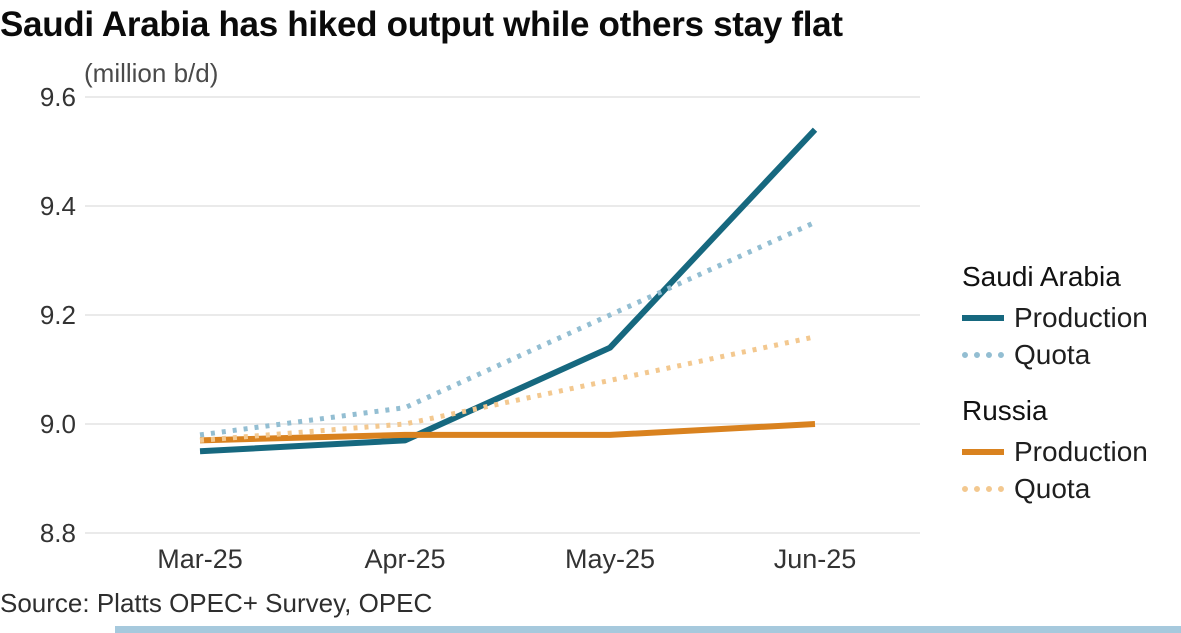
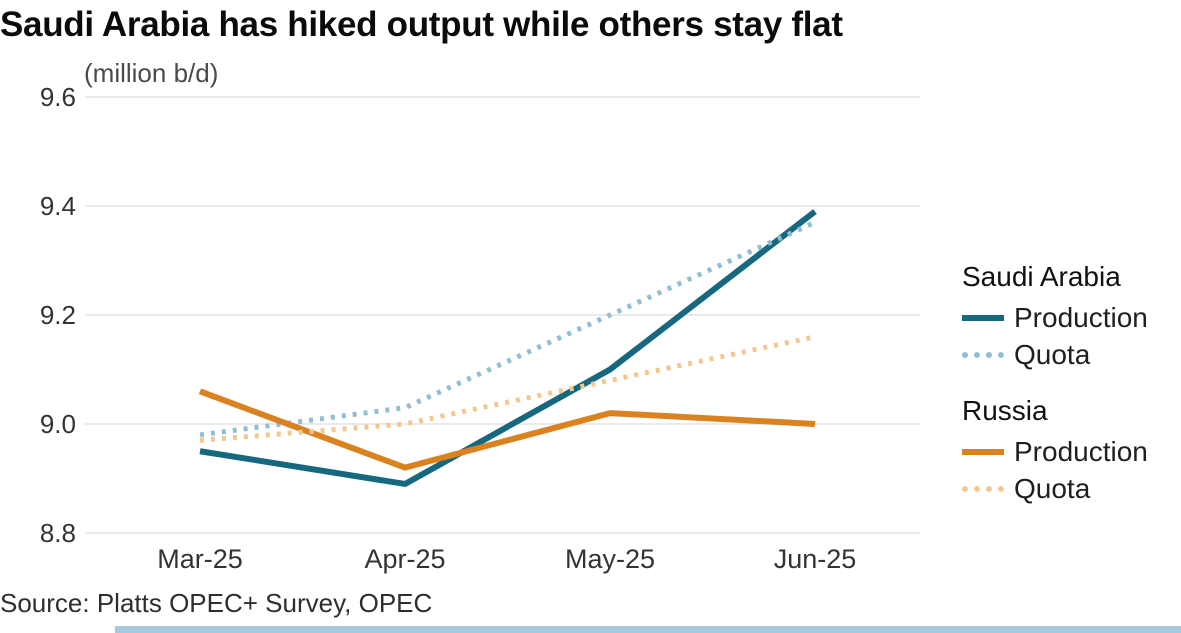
Russia Production/Mar-25: 8.97 -> 9.06
Saudi Arabia Production/Apr-25: 8.97 -> 8.89
Russia Production/Apr-25: 8.98 -> 8.92
Saudi Arabia Production/May-25: 9.14 -> 9.10
Russia Production/May-25: 8.98 -> 9.02
Saudi Arabia Production/Jun-25: 9.54 -> 9.39
